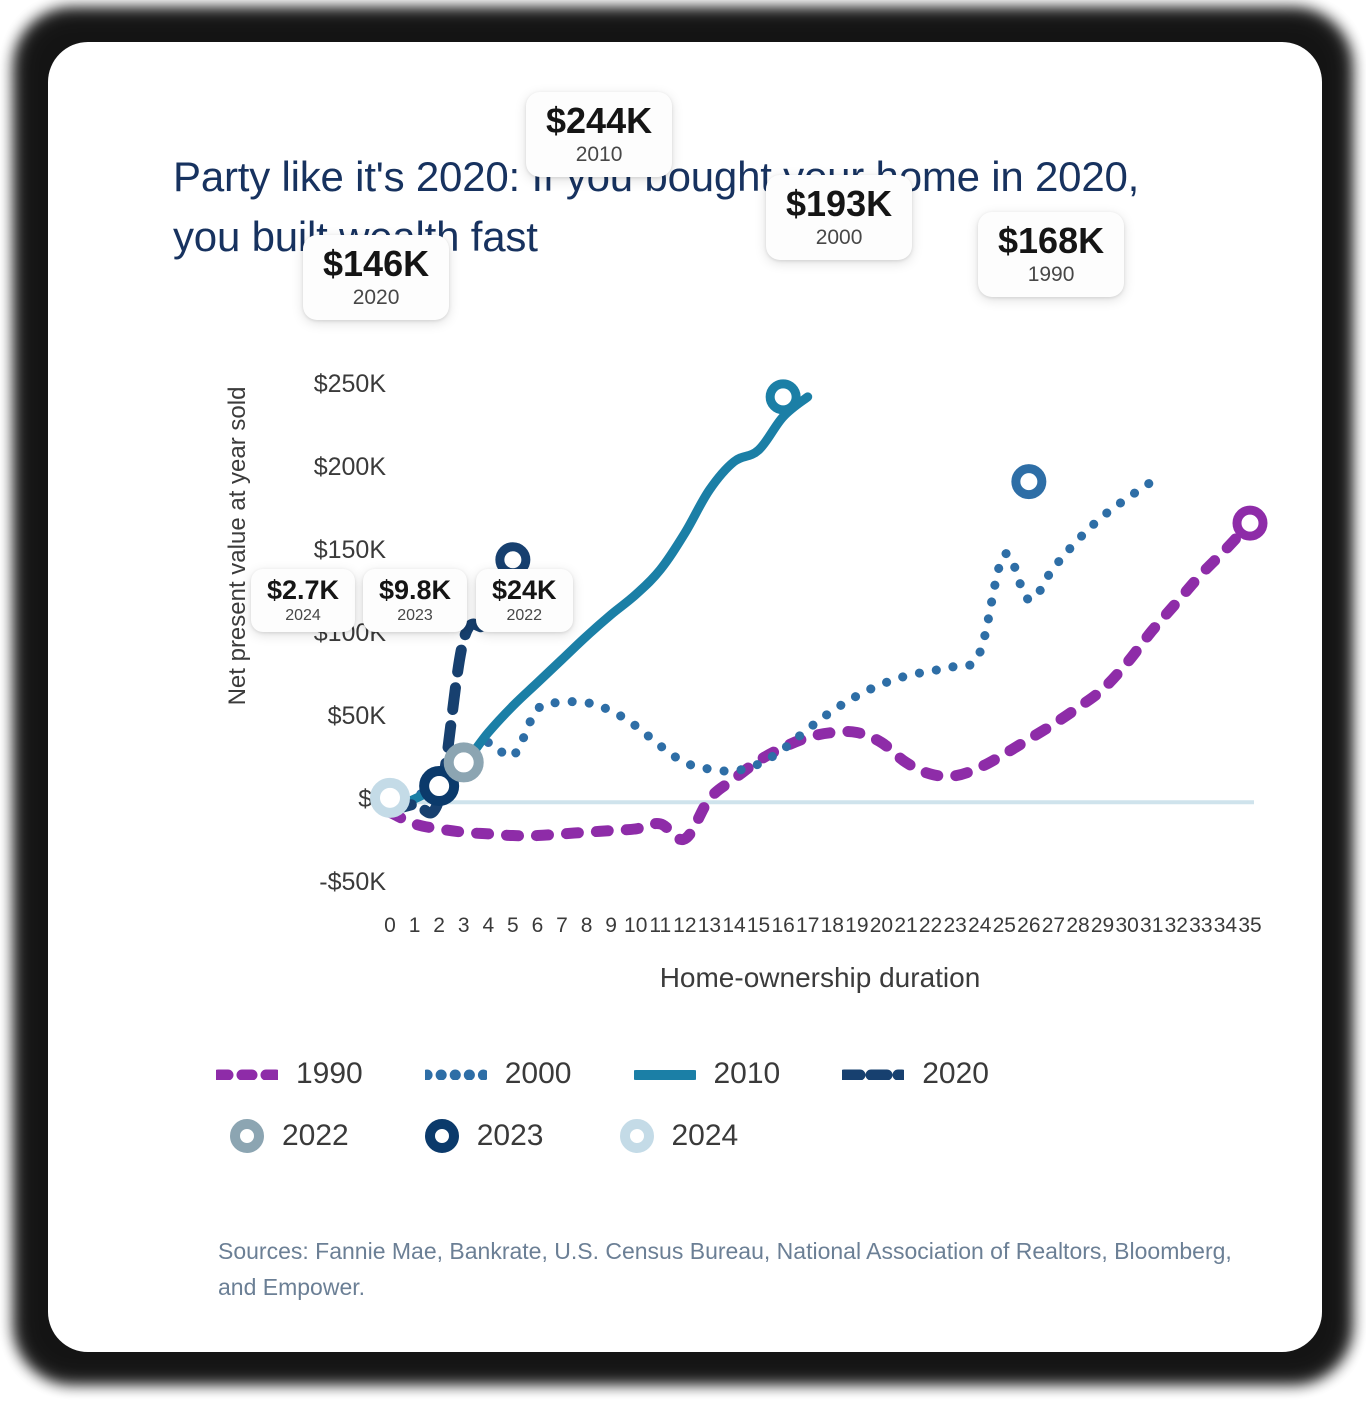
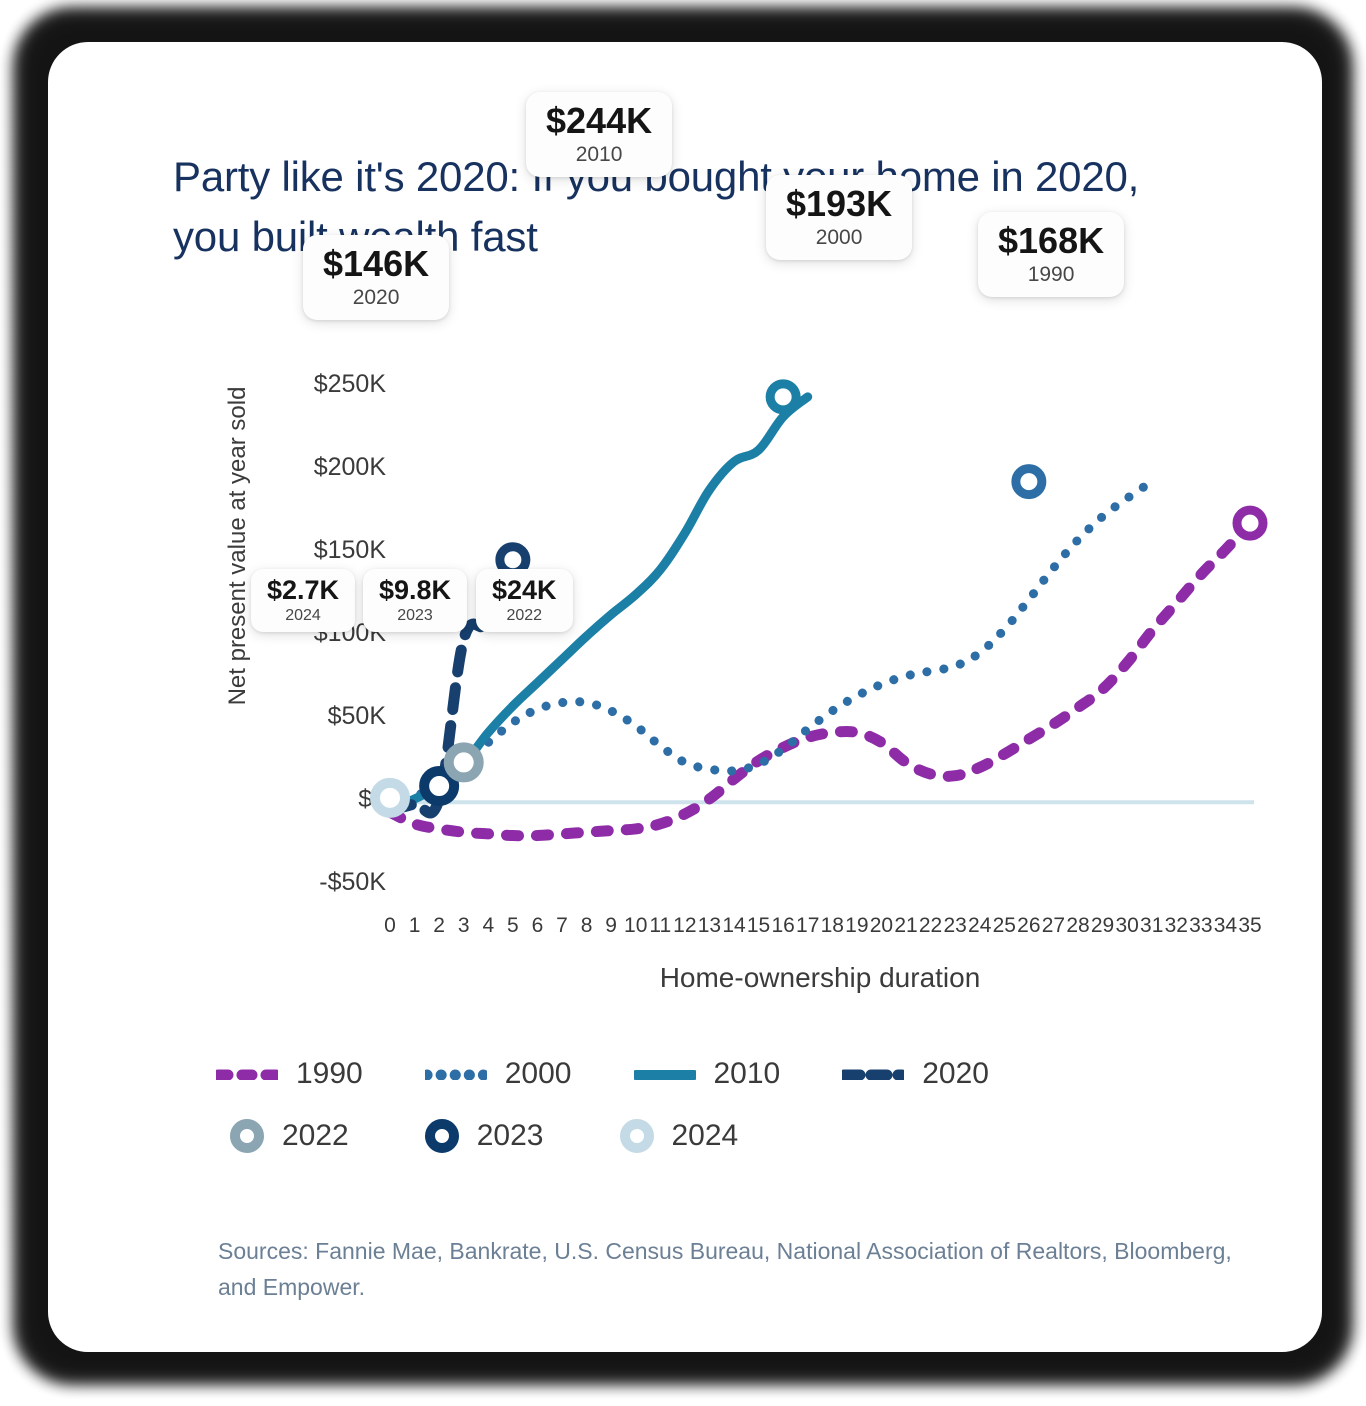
2000/5: $28K -> $48K
1990/12: -$22K -> -$7K
2000/25: $149K -> $104K
